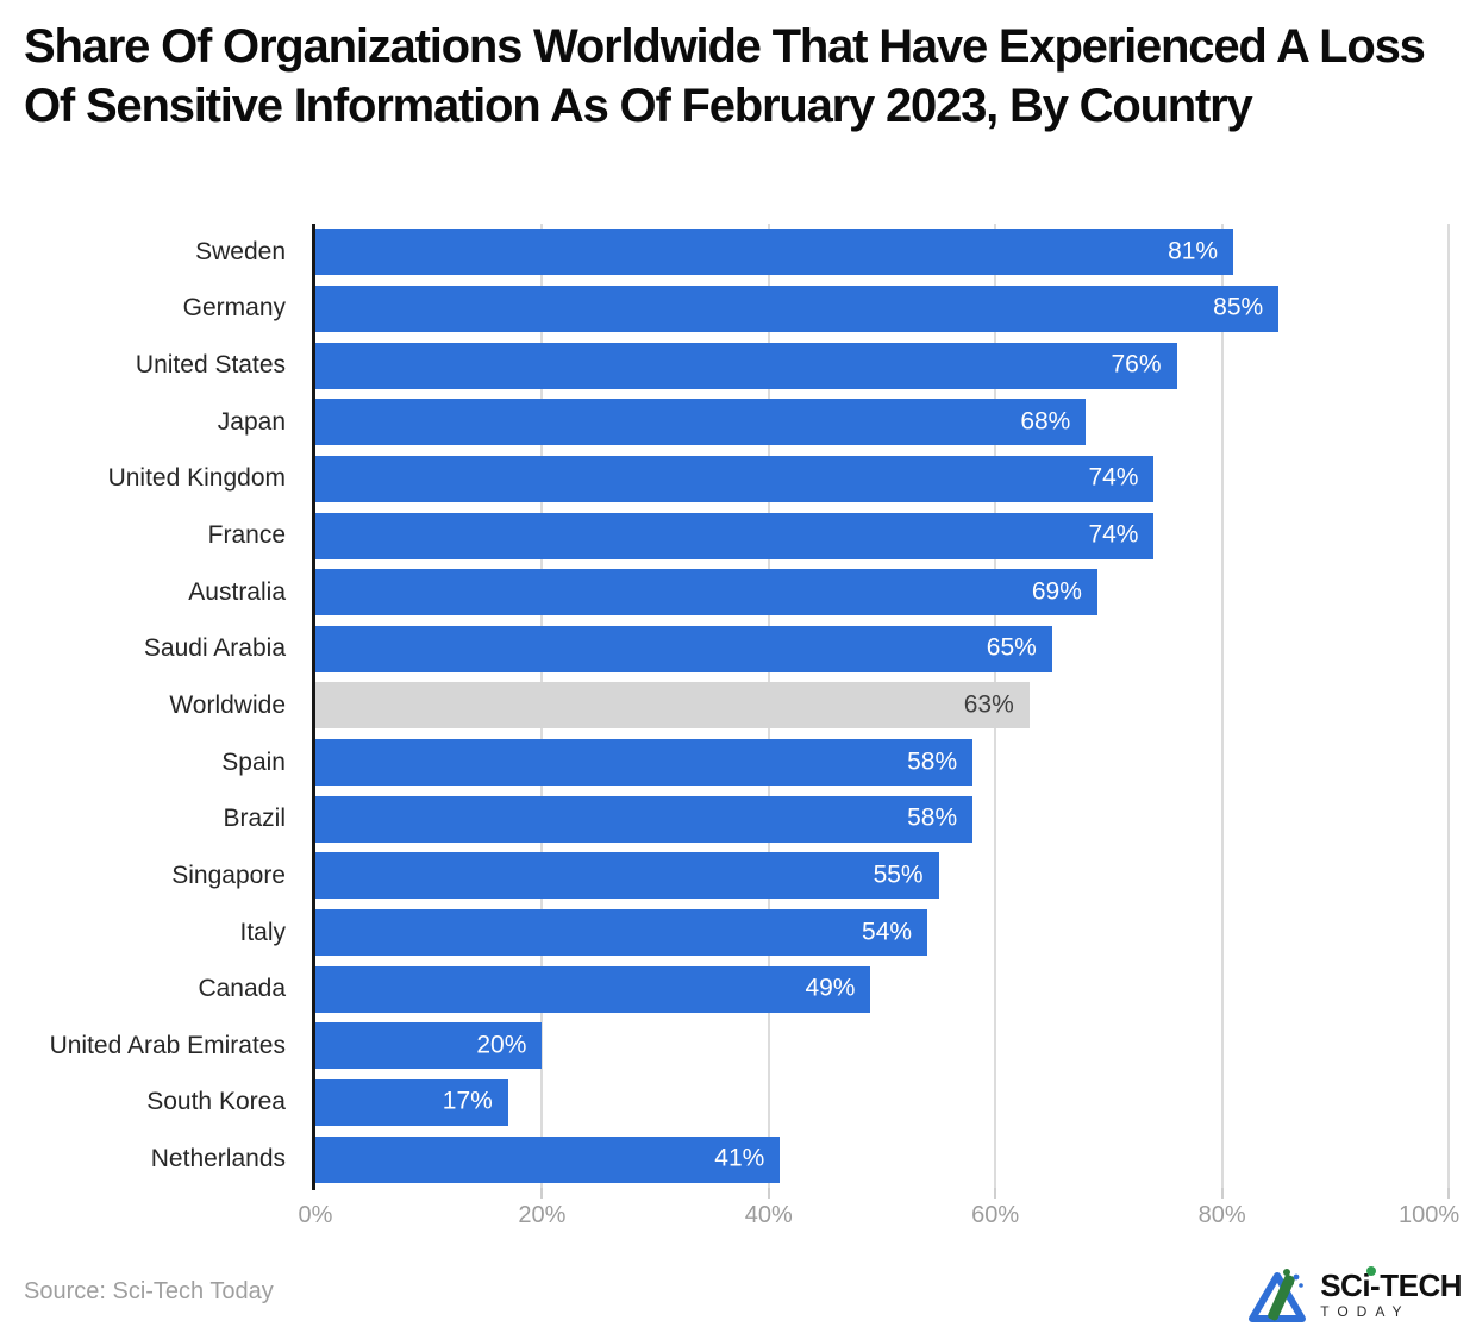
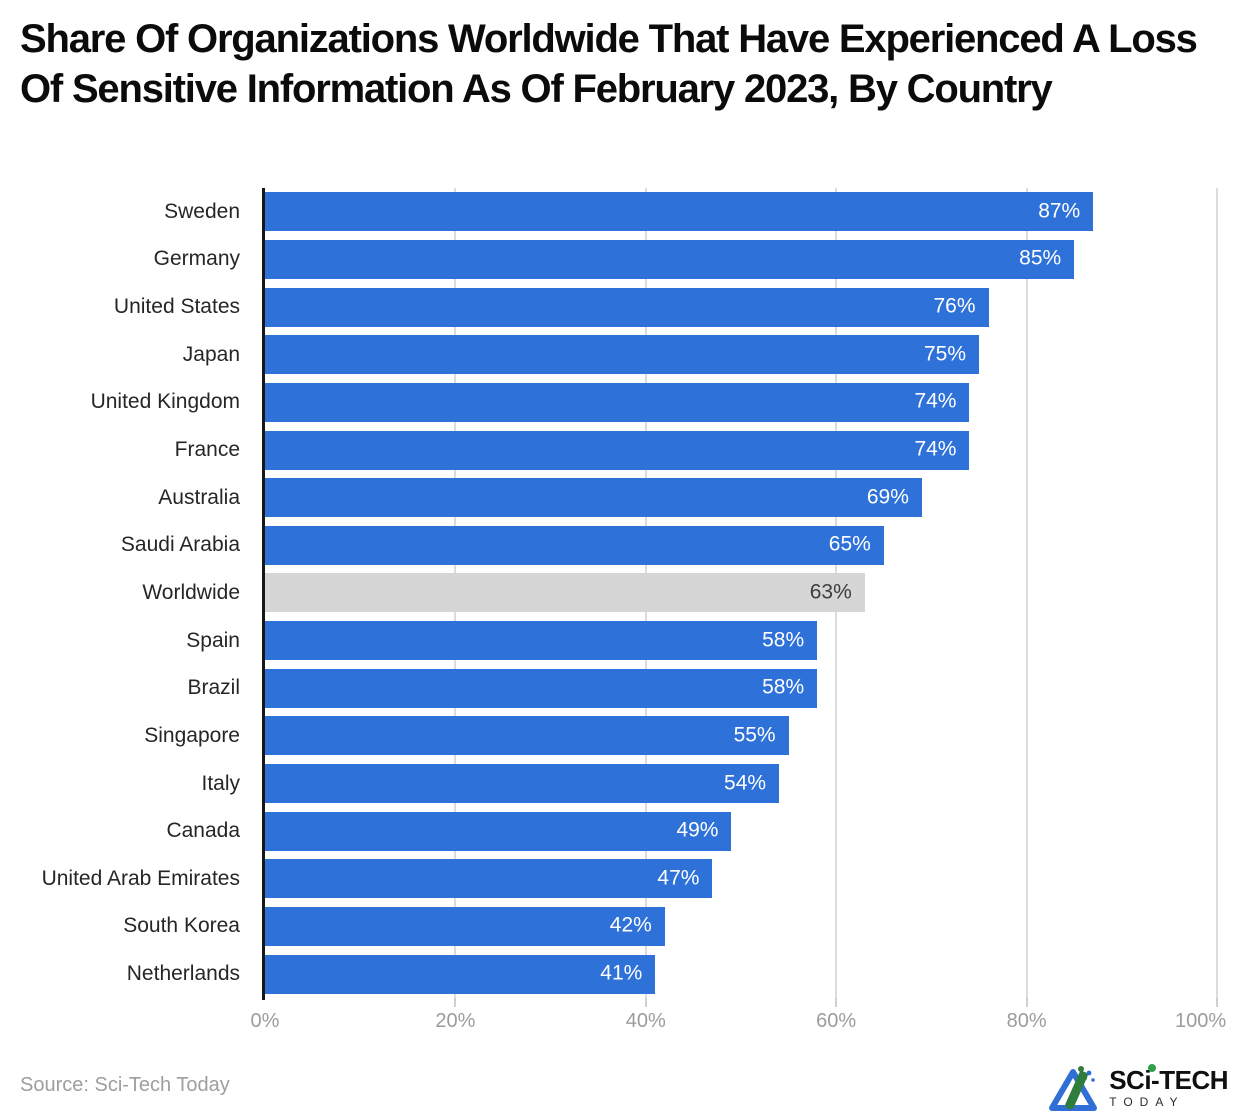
Sweden: 81% -> 87%
Japan: 68% -> 75%
United Arab Emirates: 20% -> 47%
South Korea: 17% -> 42%
